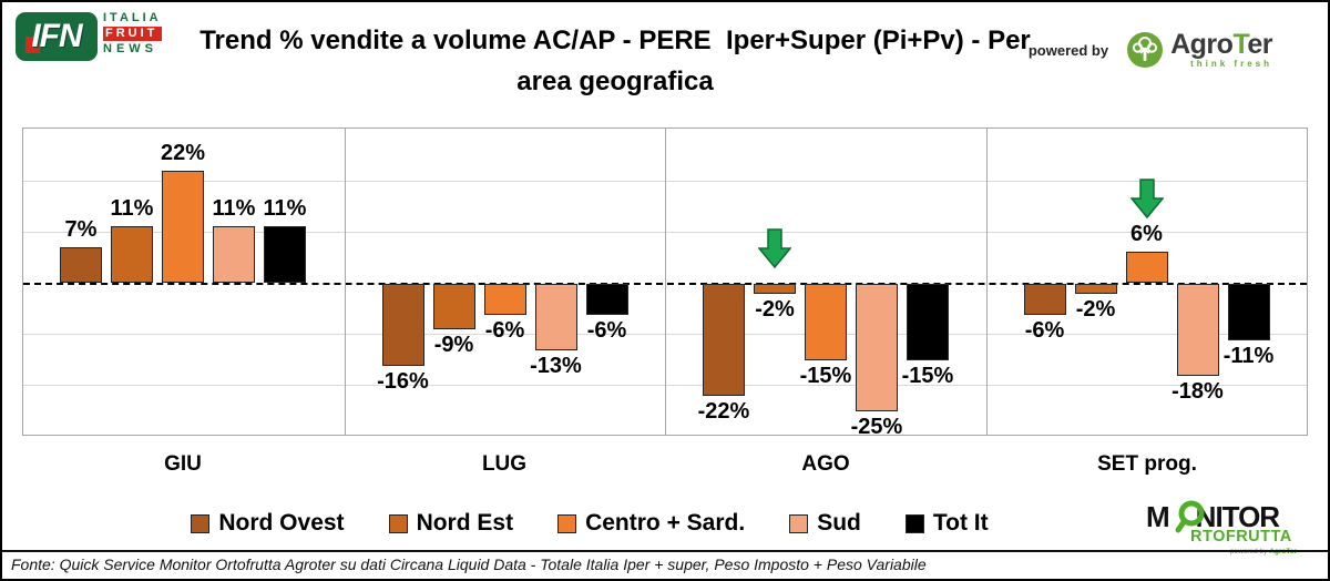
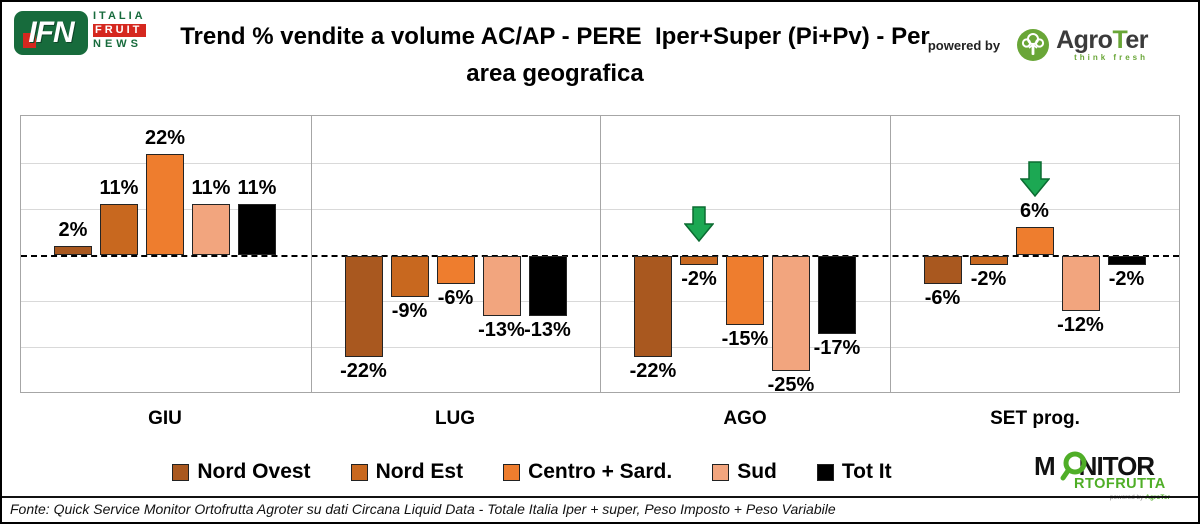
Nord Ovest/GIU: 7% -> 2%
Nord Ovest/LUG: -16% -> -22%
Tot It/LUG: -6% -> -13%
Tot It/AGO: -15% -> -17%
Sud/SET prog.: -18% -> -12%
Tot It/SET prog.: -11% -> -2%
